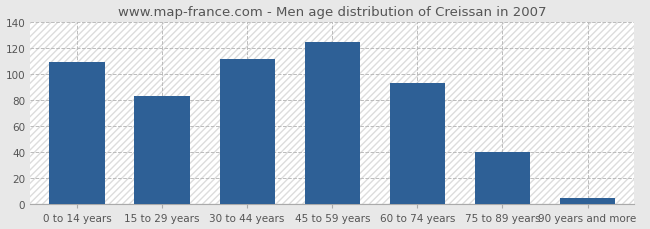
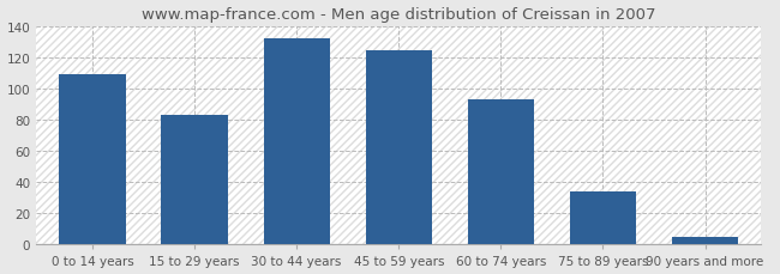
30 to 44 years: 111 -> 132
75 to 89 years: 40 -> 34
